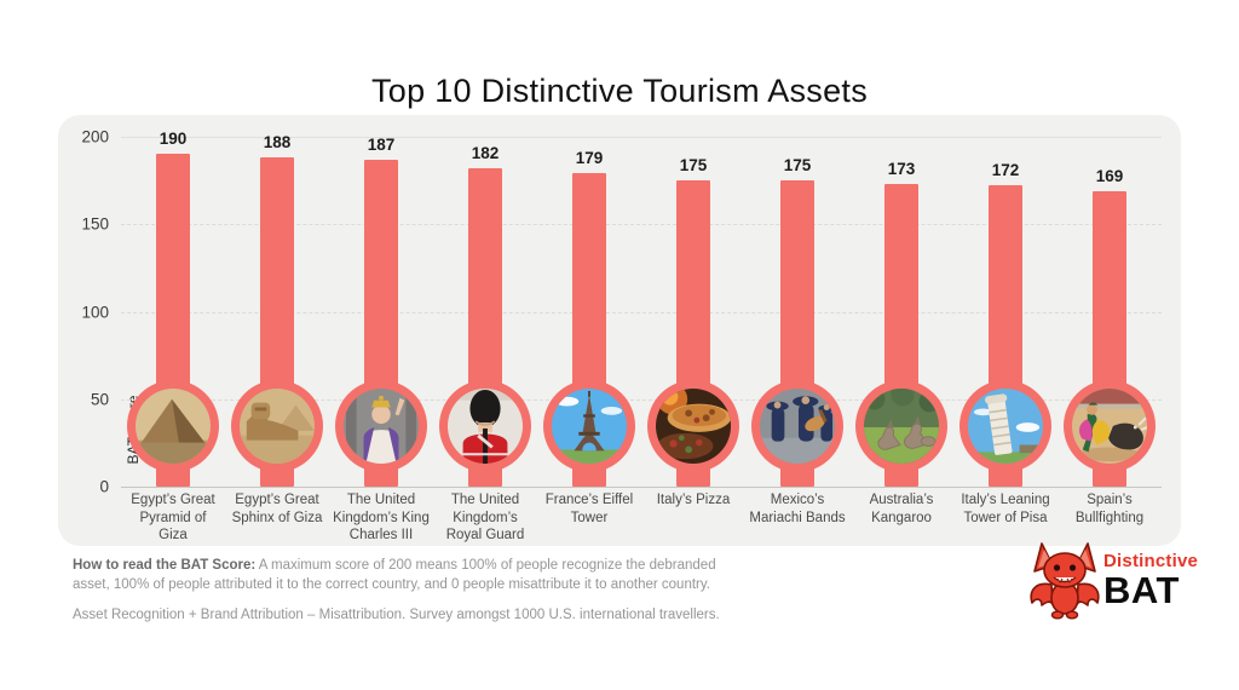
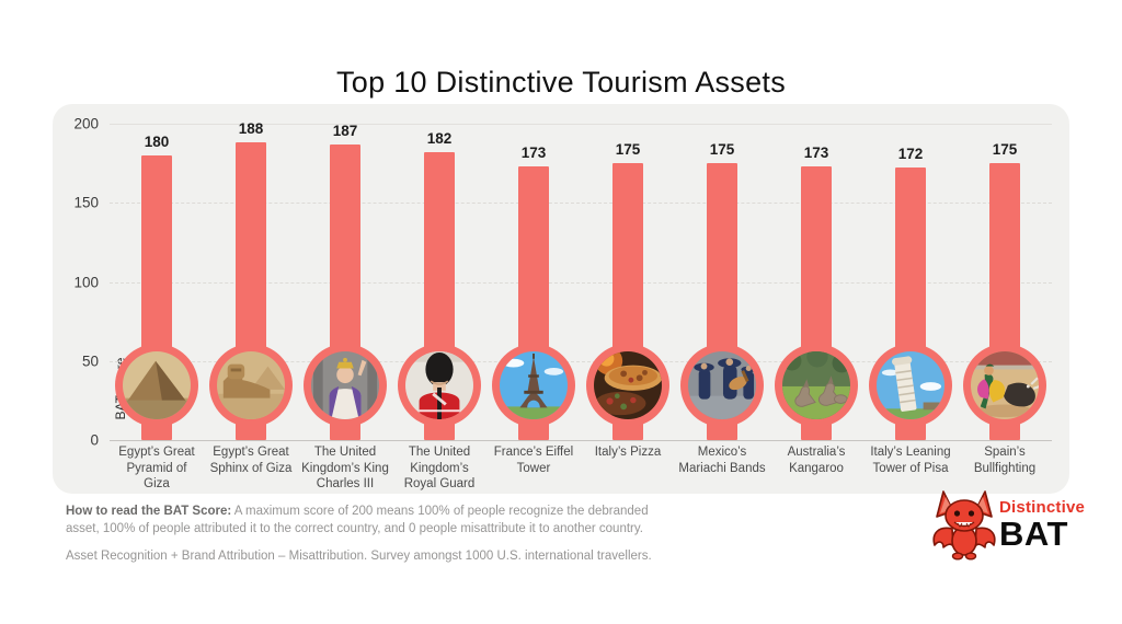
Egypt’s Great Pyramid of Giza: 190 -> 180
France’s Eiffel Tower: 179 -> 173
Spain’s Bullfighting: 169 -> 175
